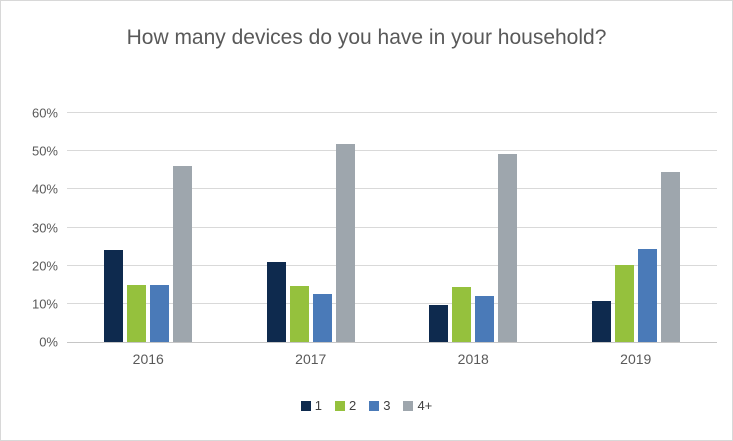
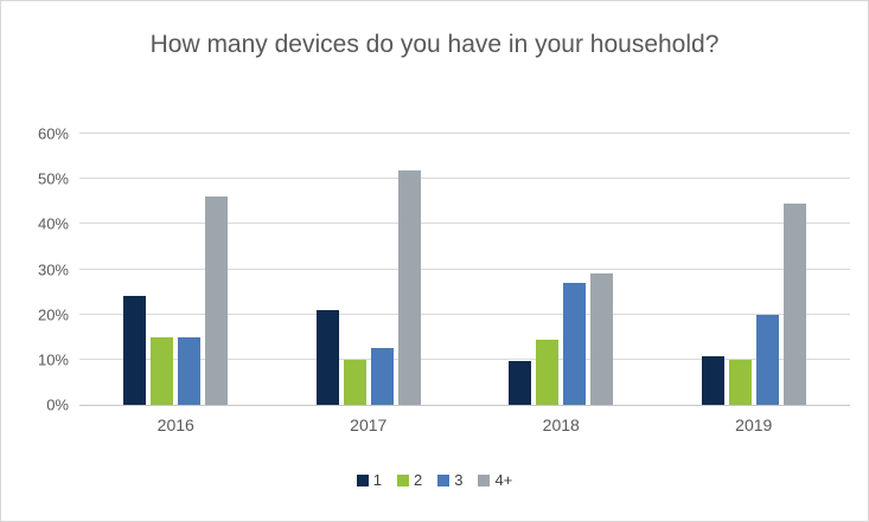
2/2017: 15% -> 10%
3/2018: 12% -> 27%
4+/2018: 49% -> 29%
2/2019: 20% -> 10%
3/2019: 24% -> 20%
